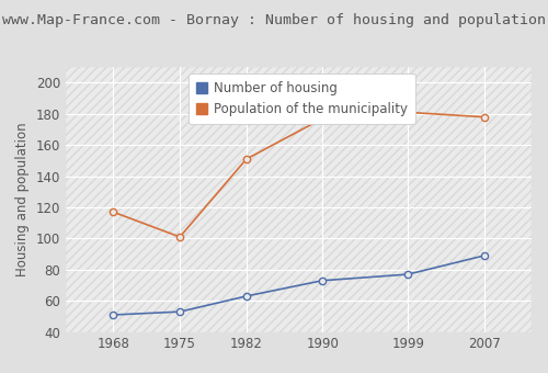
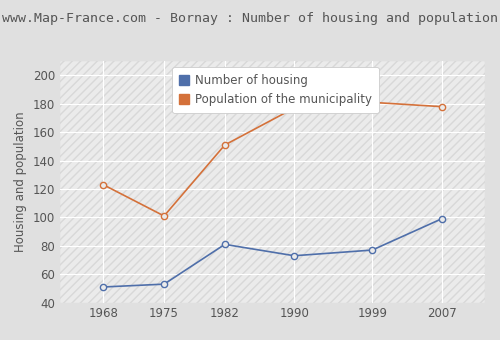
Population of the municipality/1968: 117 -> 123
Number of housing/1982: 63 -> 81
Number of housing/2007: 89 -> 99
